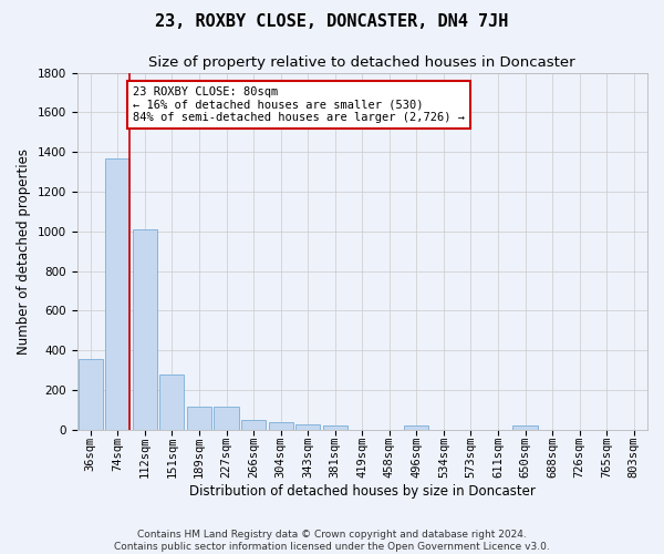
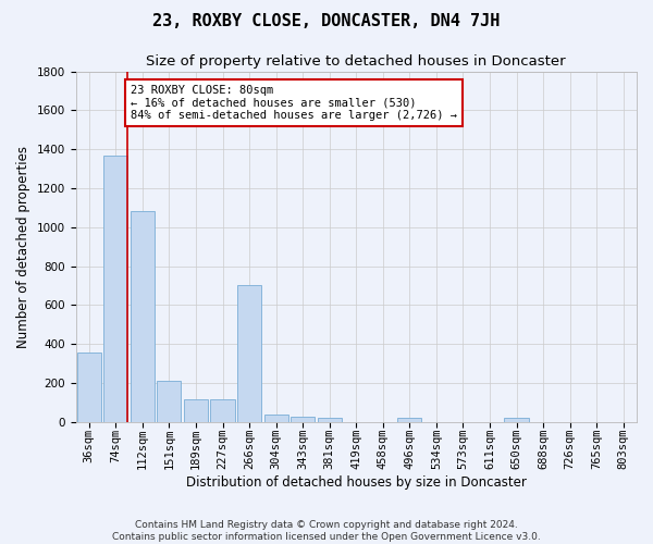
112sqm: 1010 -> 1080
151sqm: 280 -> 210
266sqm: 50 -> 700
